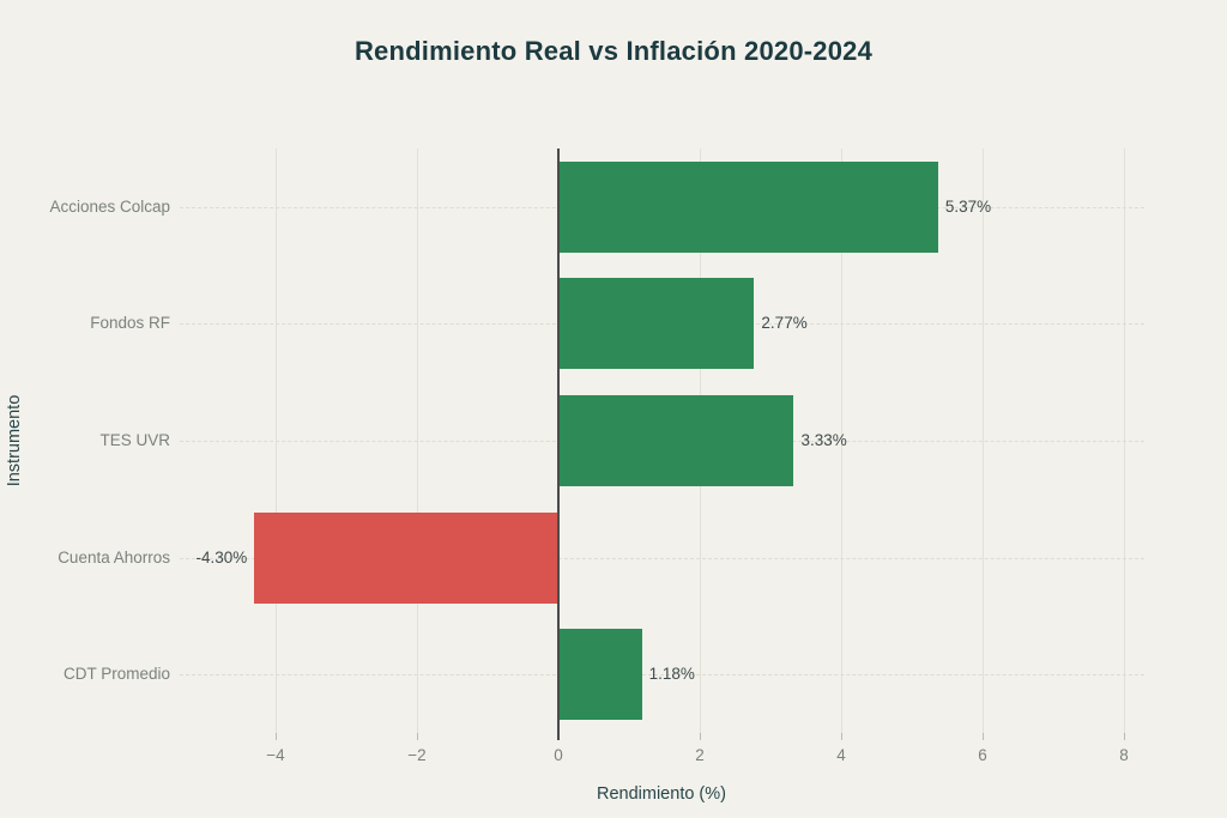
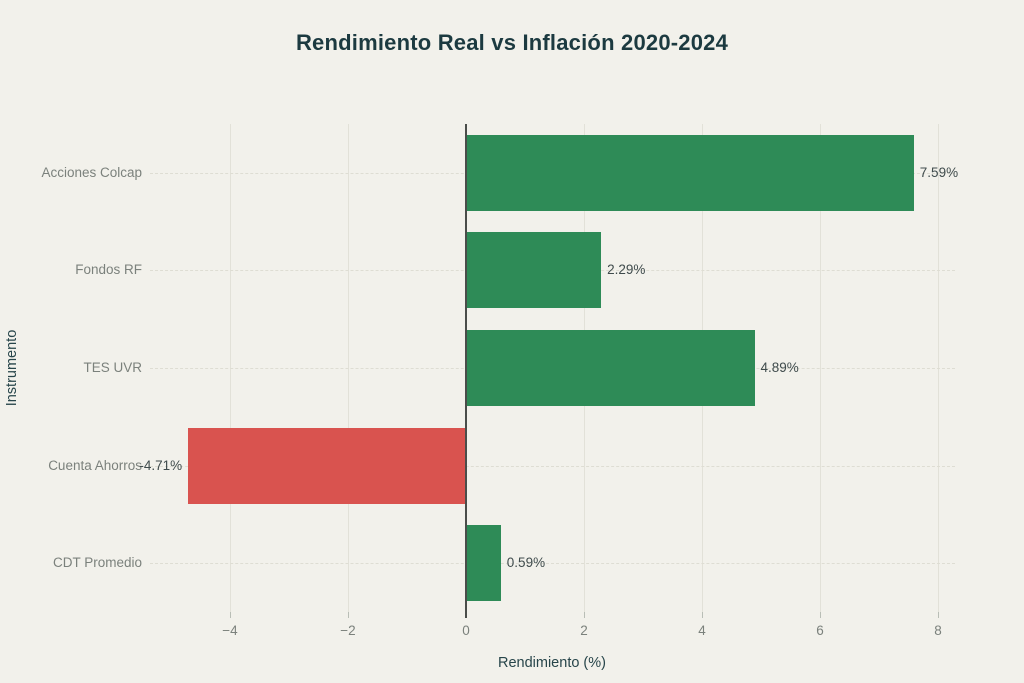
Acciones Colcap: 5.37% -> 7.59%
Fondos RF: 2.77% -> 2.29%
TES UVR: 3.33% -> 4.89%
Cuenta Ahorros: -4.30% -> -4.71%
CDT Promedio: 1.18% -> 0.59%
